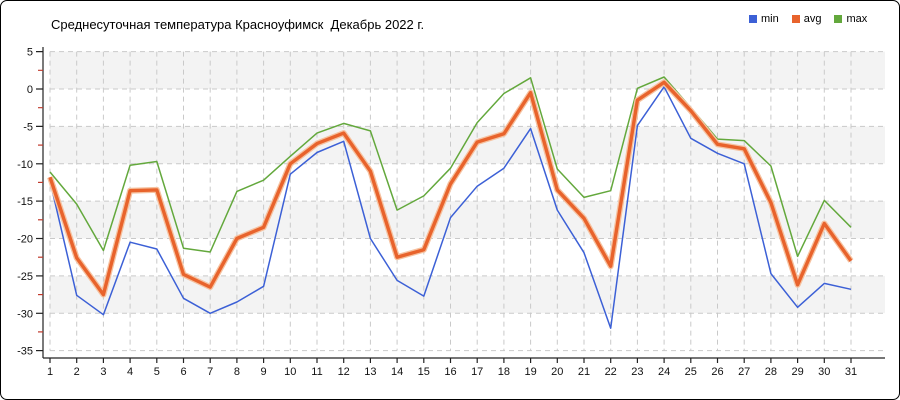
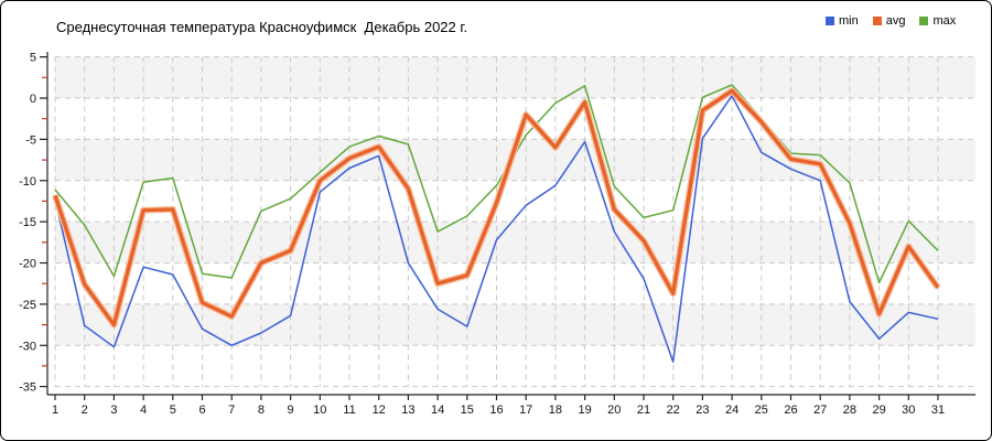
avg/17: -7 -> -2
